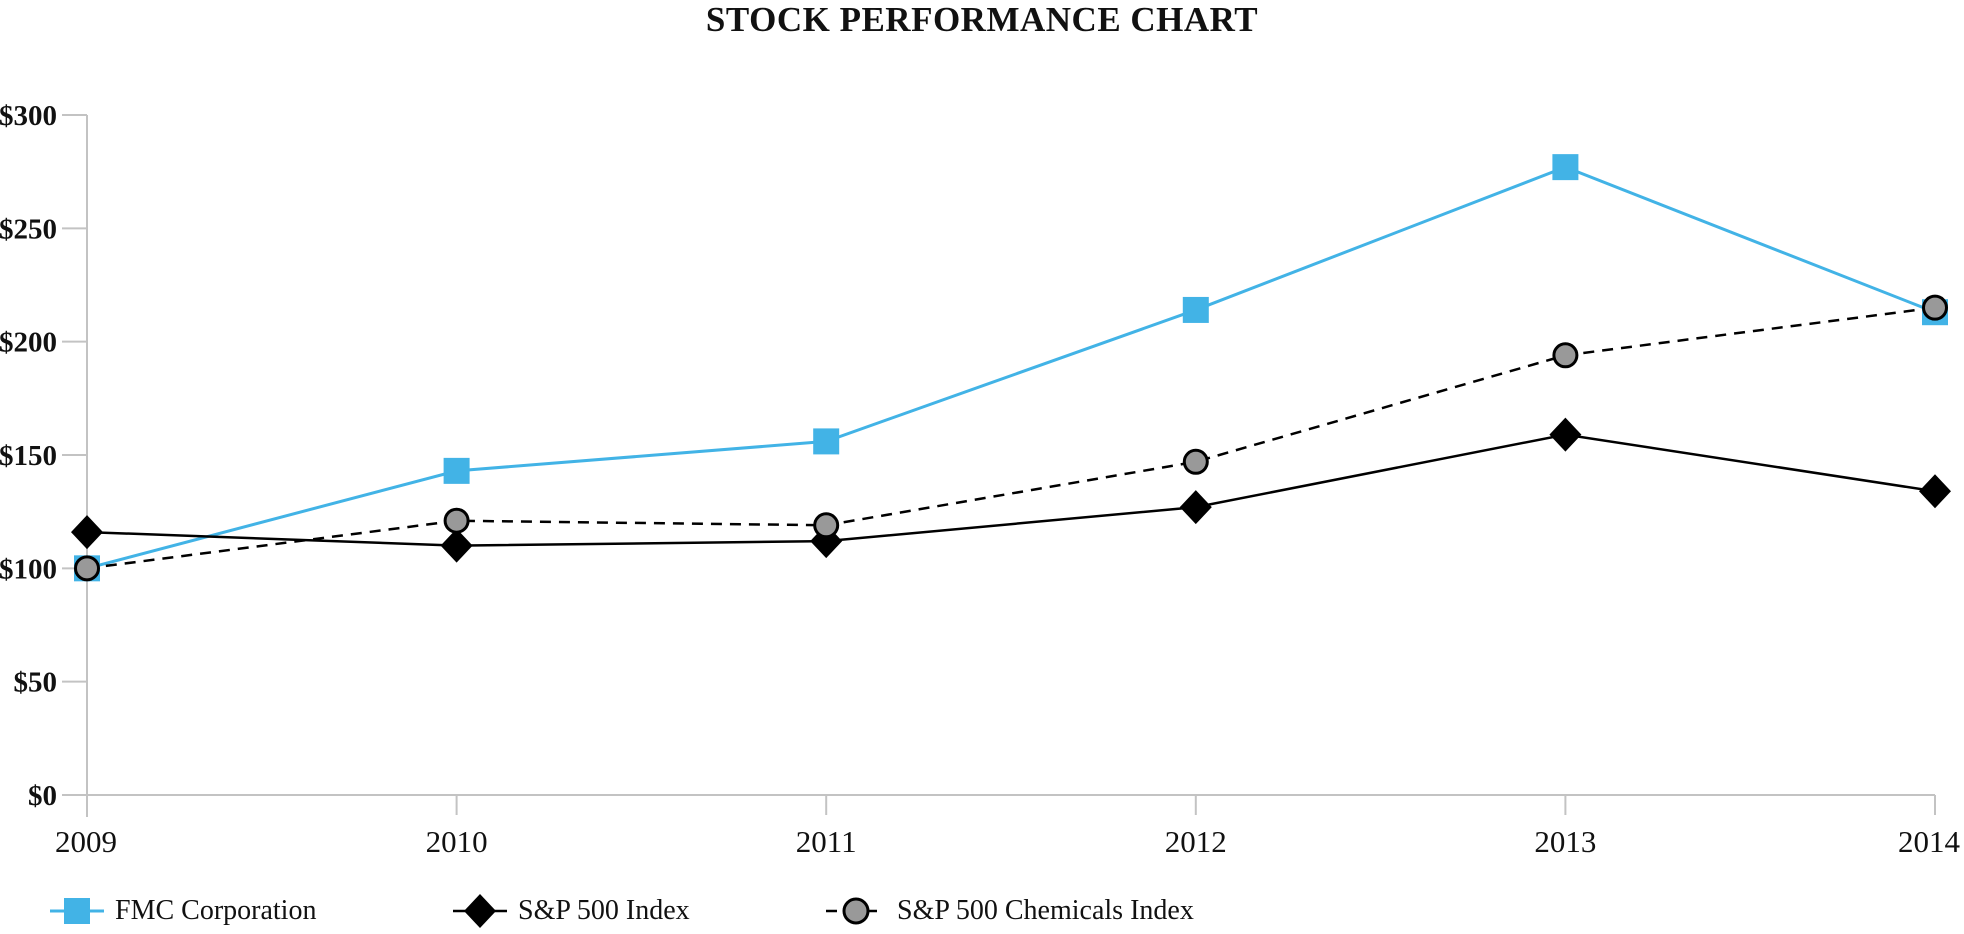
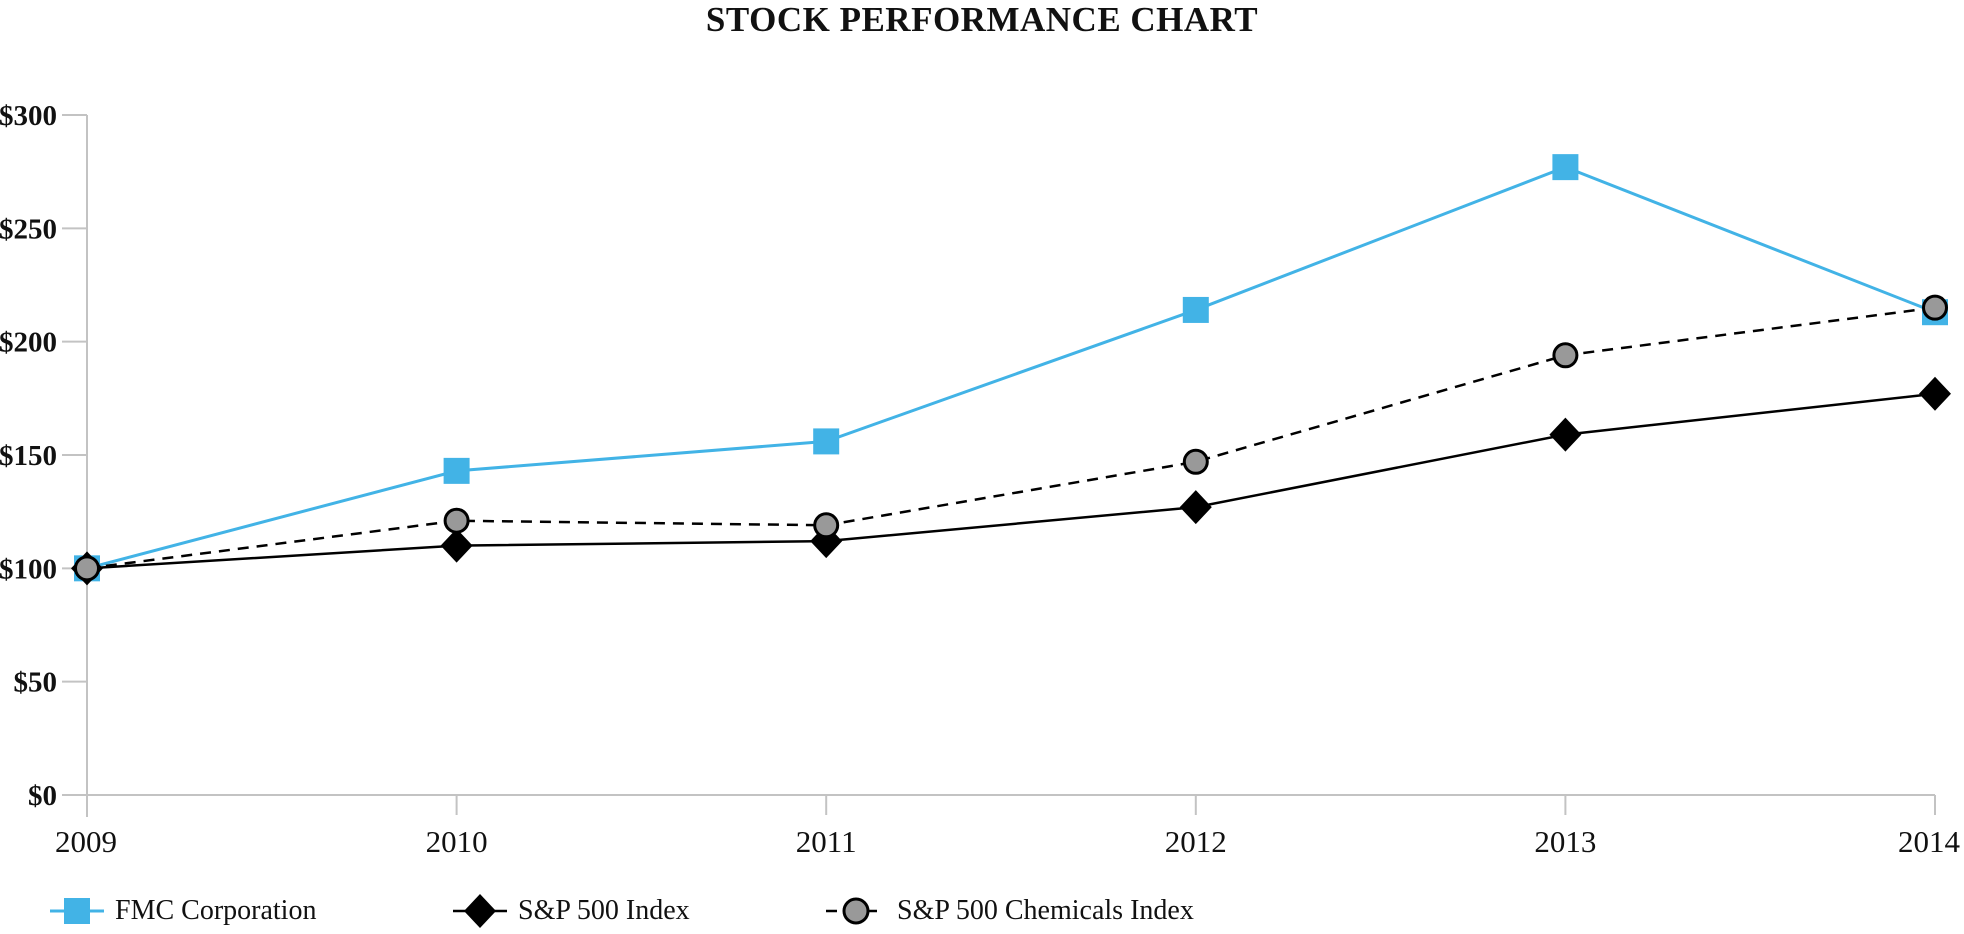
S&P 500 Index/2009: $116 -> $100
S&P 500 Index/2014: $134 -> $177
